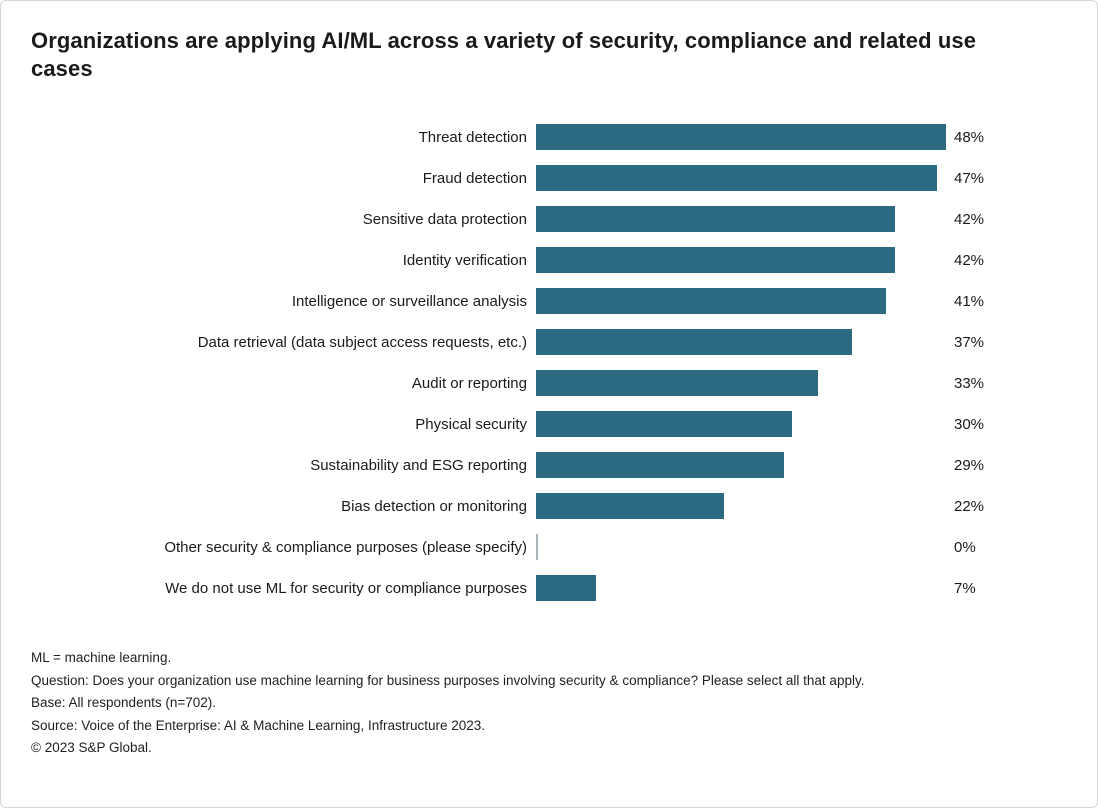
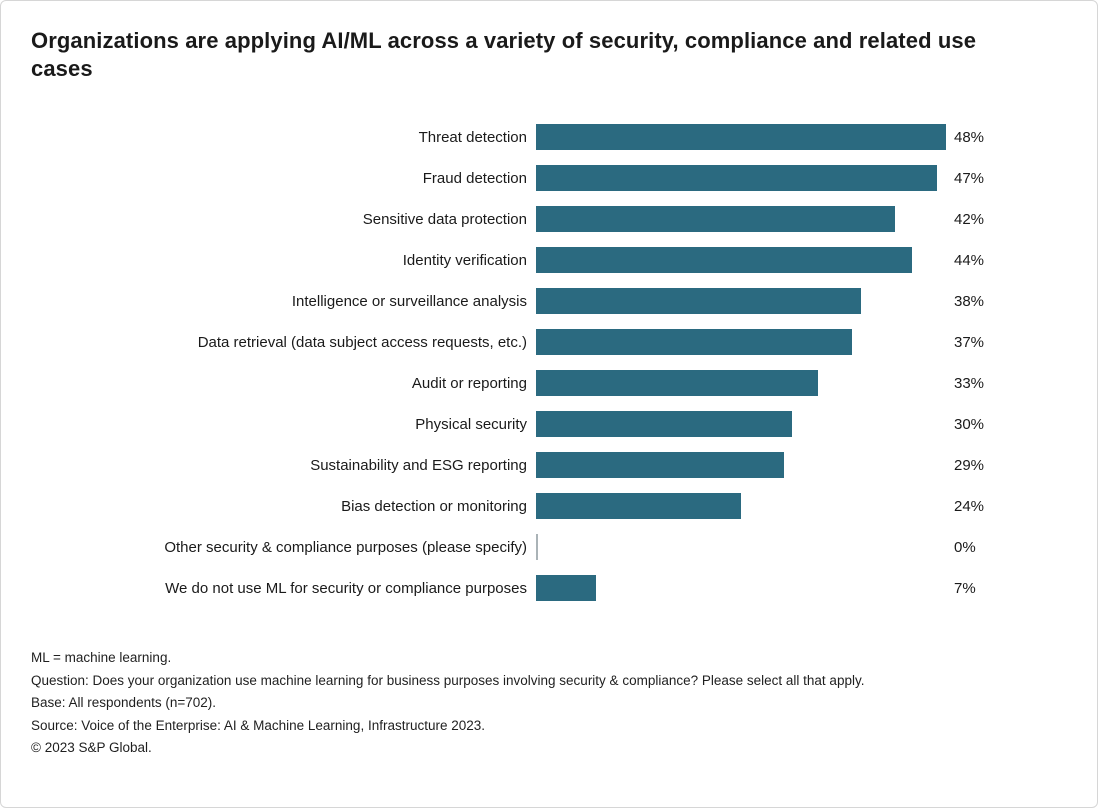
Identity verification: 42% -> 44%
Intelligence or surveillance analysis: 41% -> 38%
Bias detection or monitoring: 22% -> 24%
